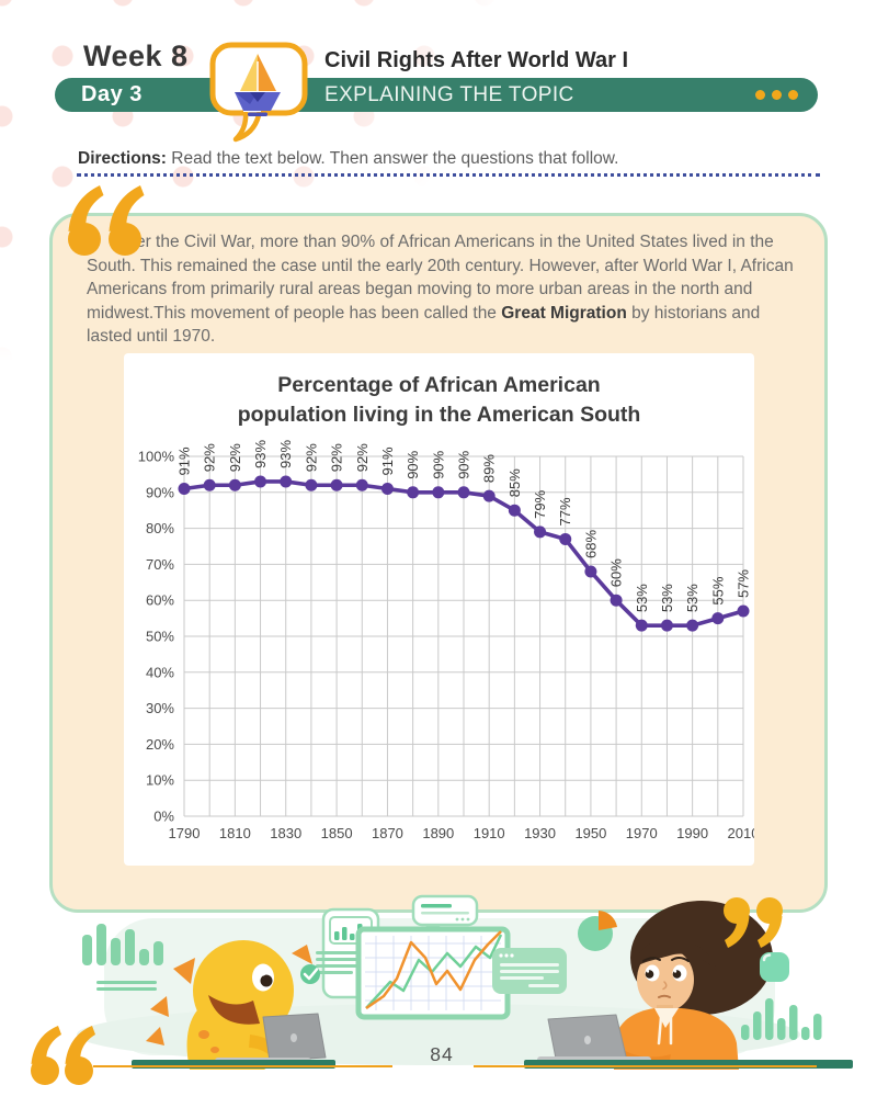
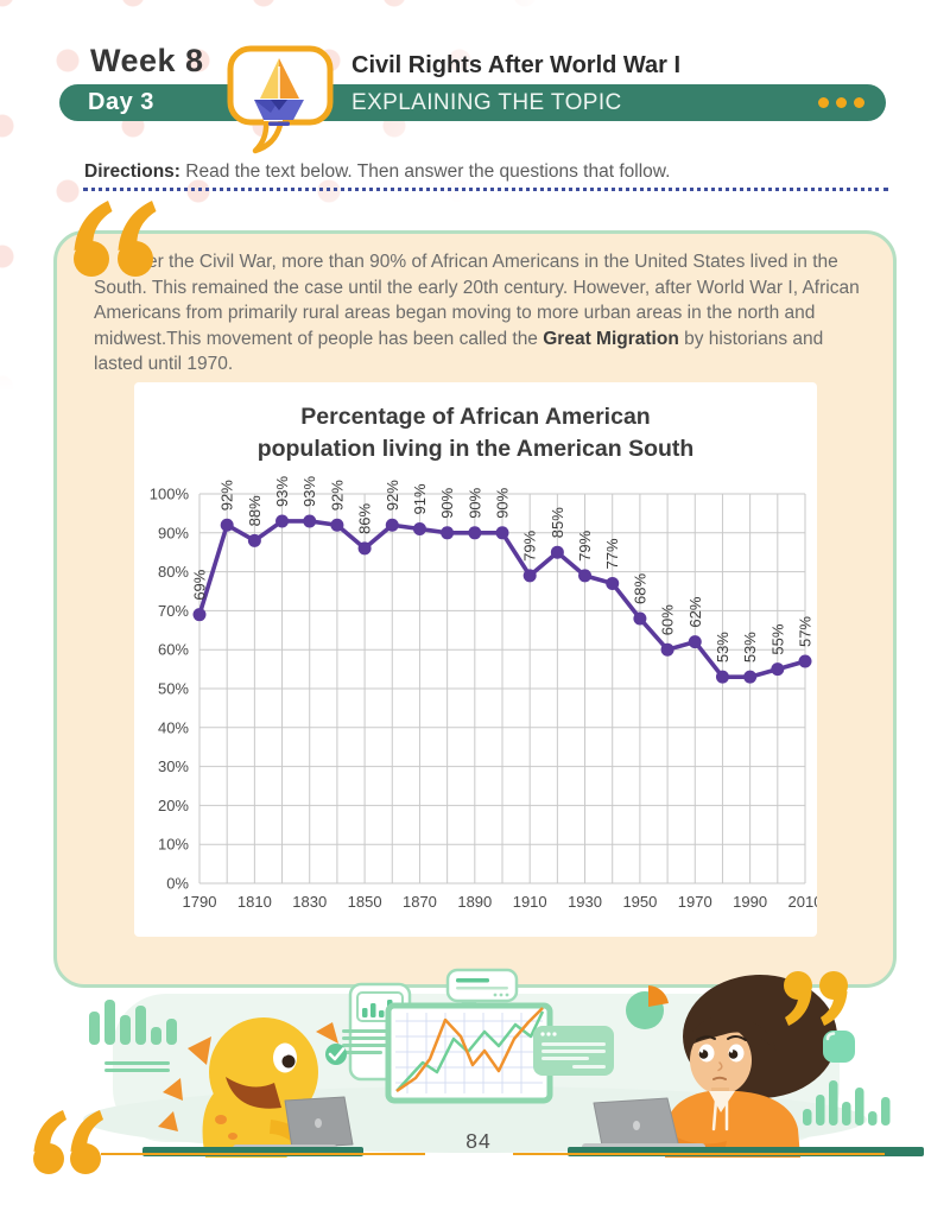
1790: 91% -> 69%
1810: 92% -> 88%
1850: 92% -> 86%
1910: 89% -> 79%
1970: 53% -> 62%
